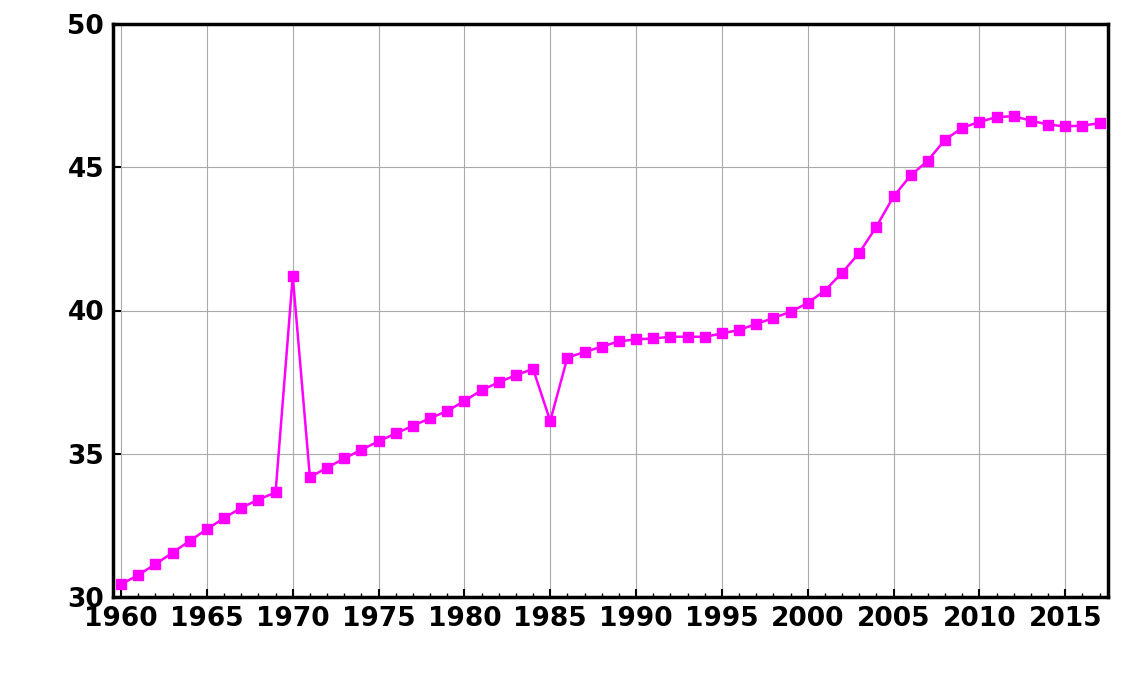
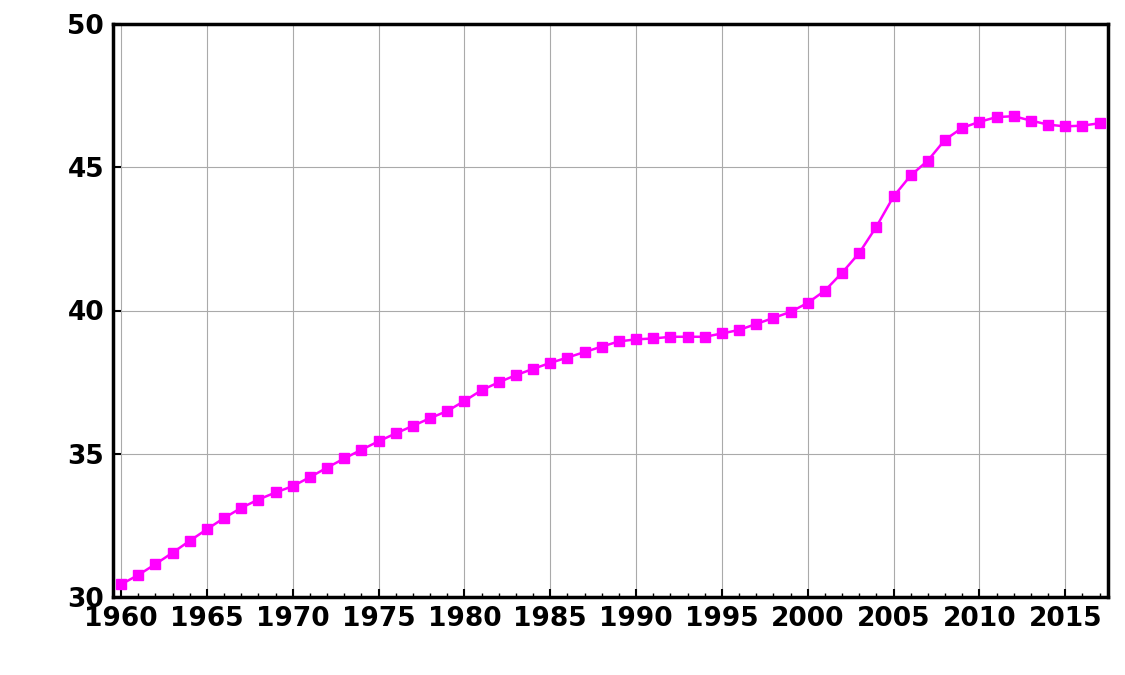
1970: 41.20 -> 33.88
1985: 36.15 -> 38.17
